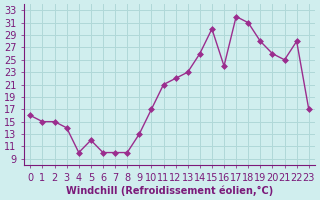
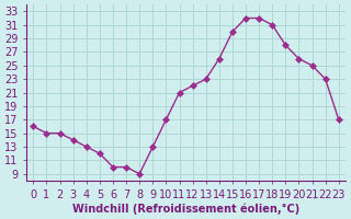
4: 10 -> 13
8: 10 -> 9
16: 24 -> 32
22: 28 -> 23
